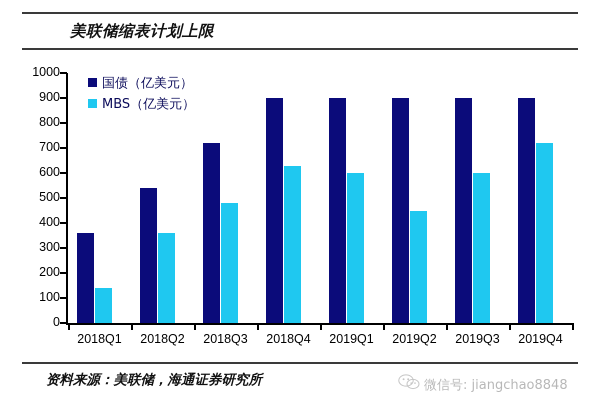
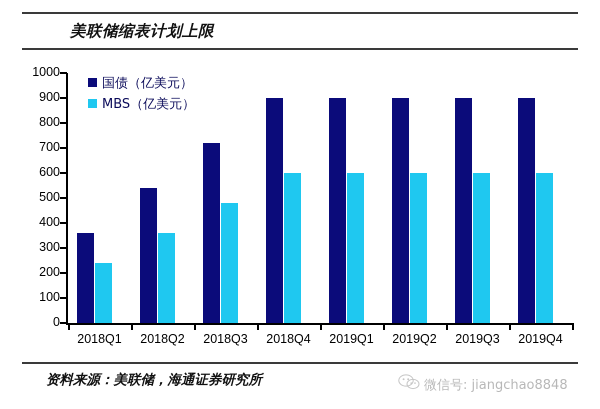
MBS（亿美元）/2018Q1: 140 -> 240
MBS（亿美元）/2018Q4: 630 -> 600
MBS（亿美元）/2019Q2: 450 -> 600
MBS（亿美元）/2019Q4: 720 -> 600
